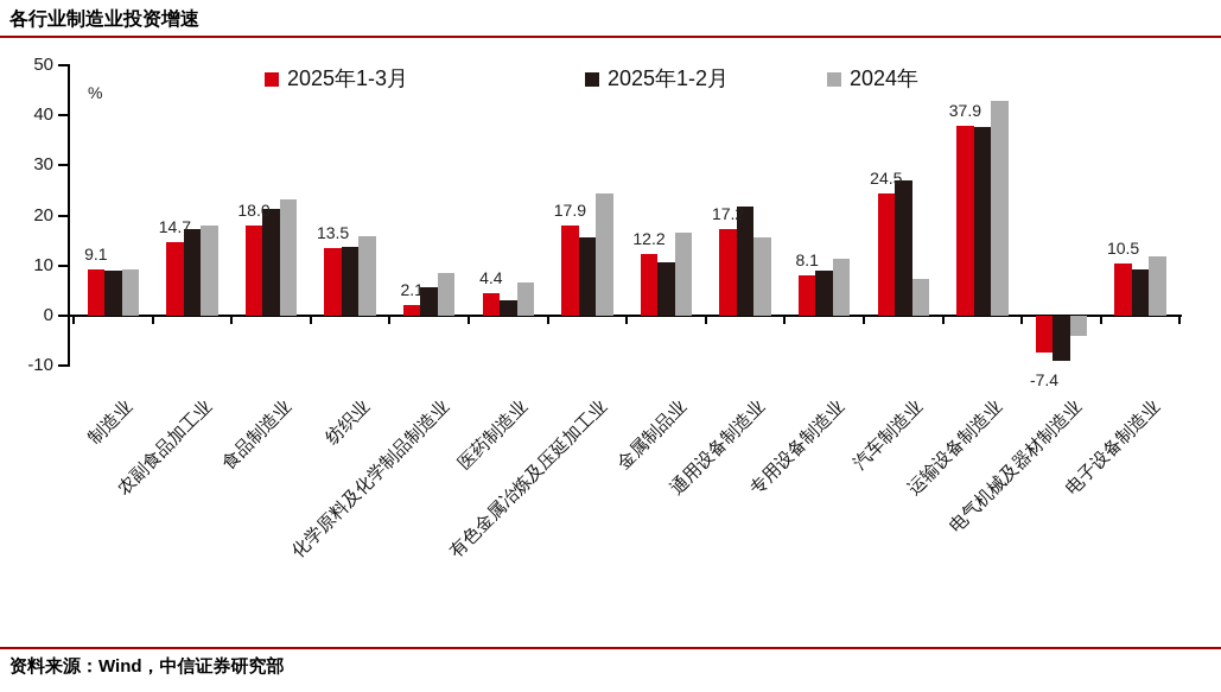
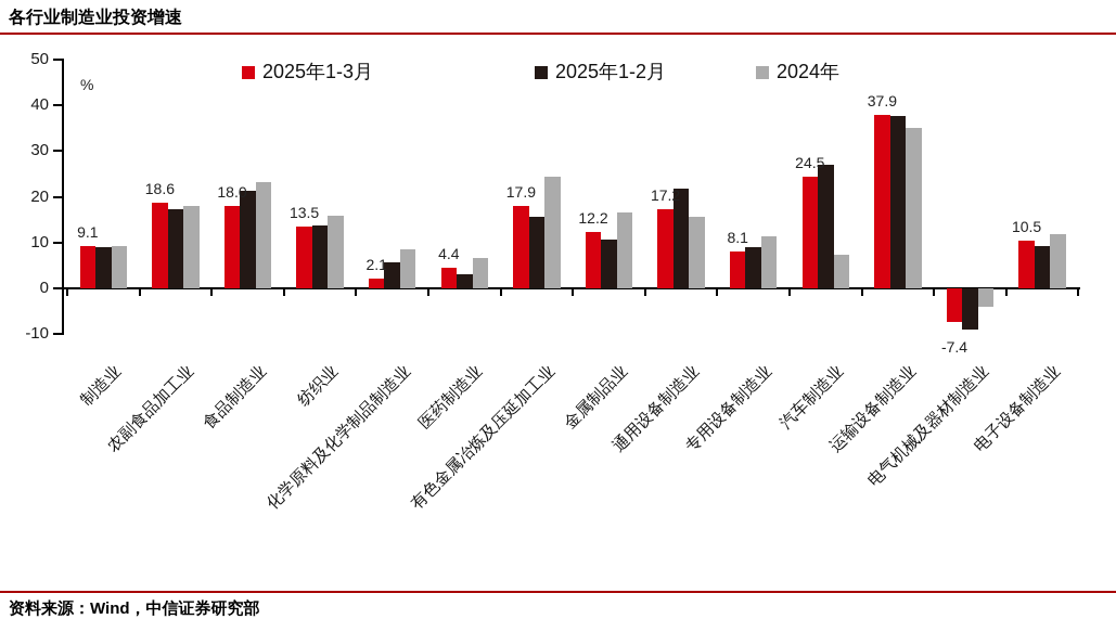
2025年1-3月/农副食品加工业: 14.7 -> 18.6
2024年/运输设备制造业: 43 -> 35
